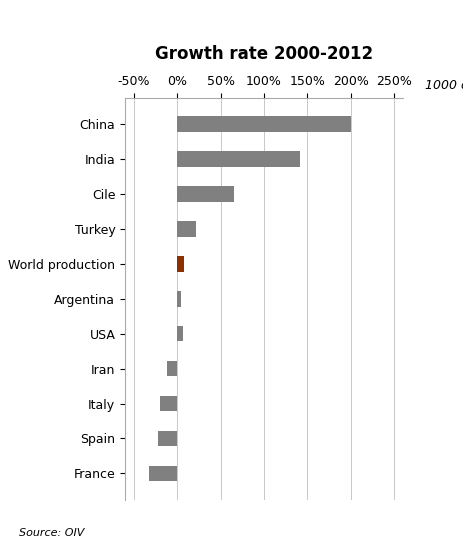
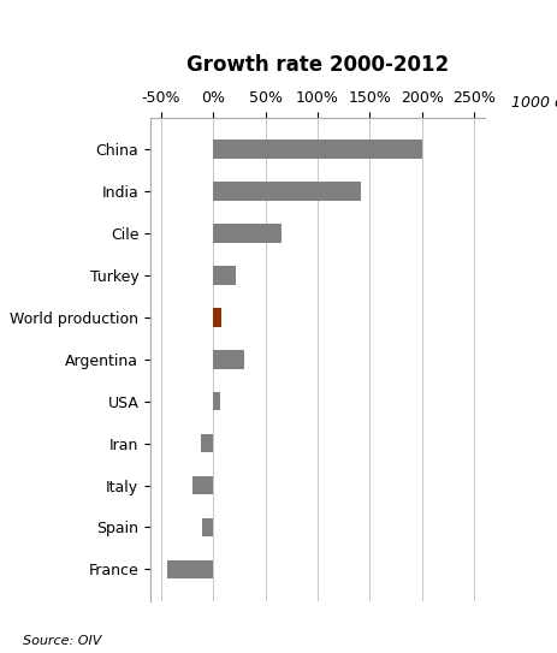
Argentina: 4% -> 30%
Spain: -22% -> -10%
France: -32% -> -44%
